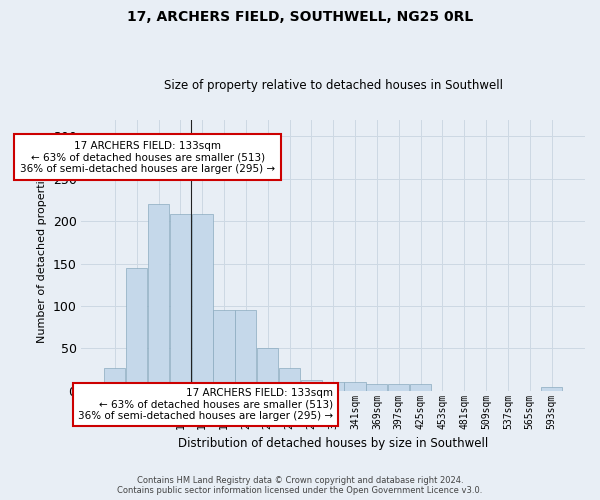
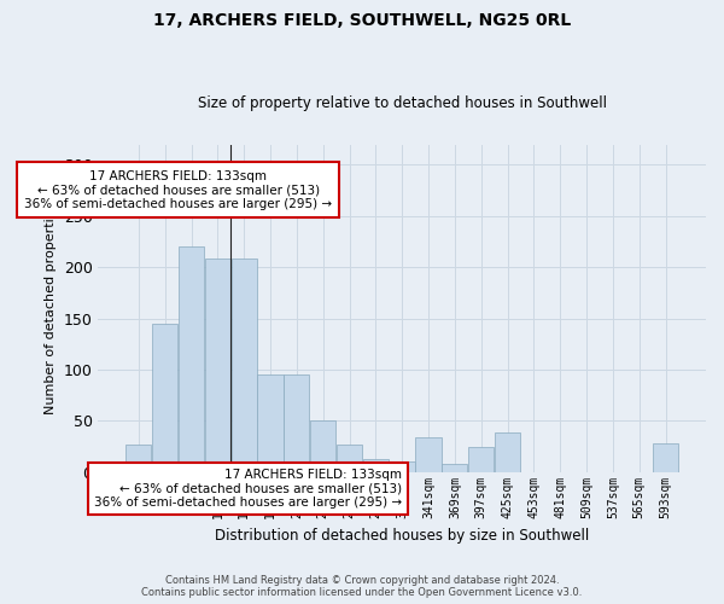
341sqm: 10 -> 34
397sqm: 8 -> 24
425sqm: 8 -> 38
593sqm: 4 -> 28
